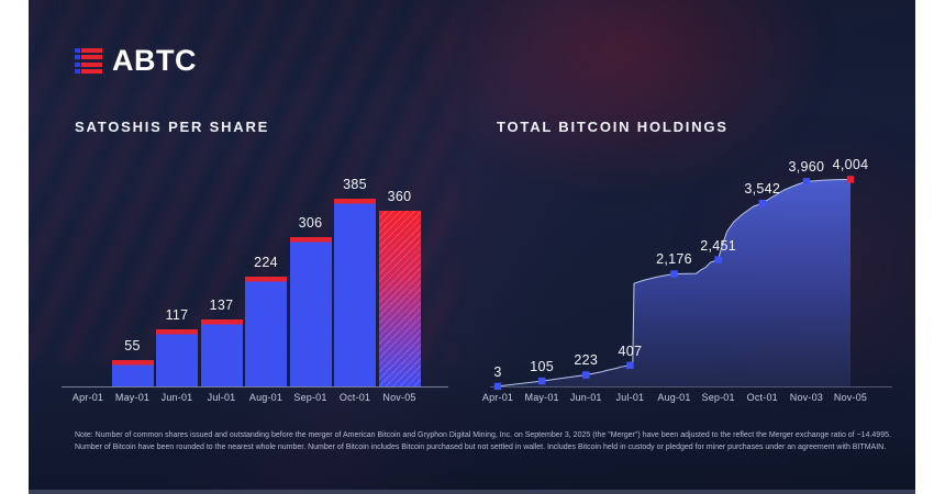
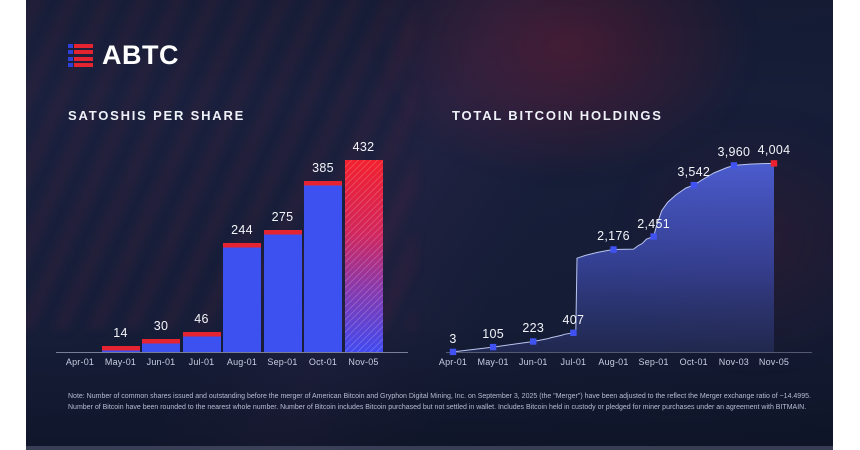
SATOSHIS PER SHARE/May-01: 55 -> 14
SATOSHIS PER SHARE/Jun-01: 117 -> 30
SATOSHIS PER SHARE/Jul-01: 137 -> 46
SATOSHIS PER SHARE/Aug-01: 224 -> 244
SATOSHIS PER SHARE/Sep-01: 306 -> 275
SATOSHIS PER SHARE/Nov-05: 360 -> 432
